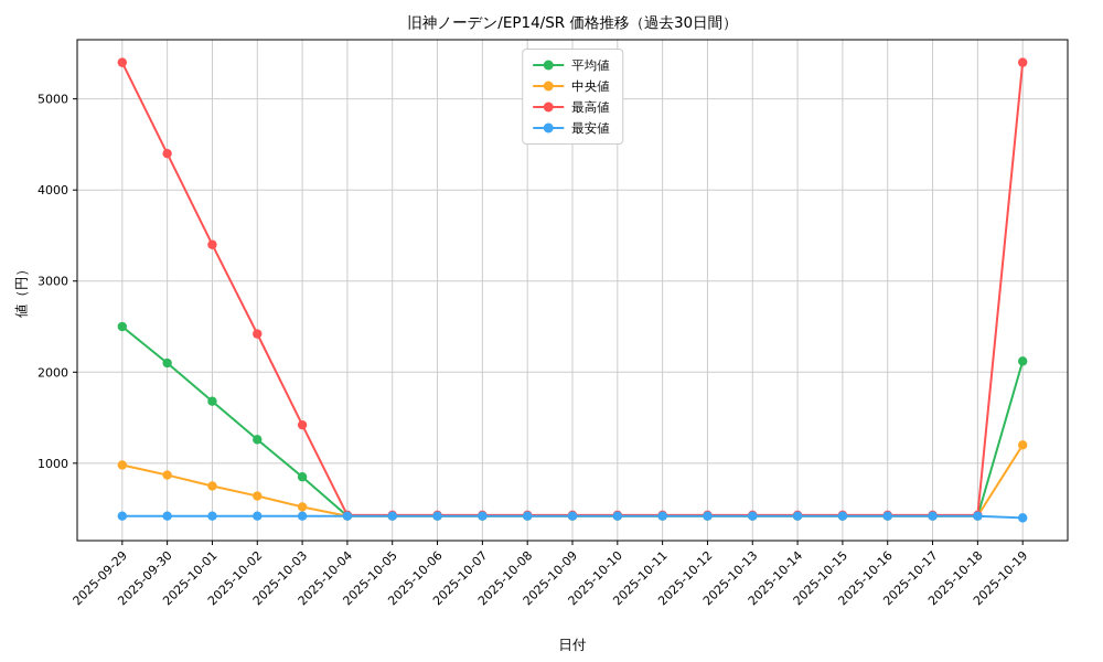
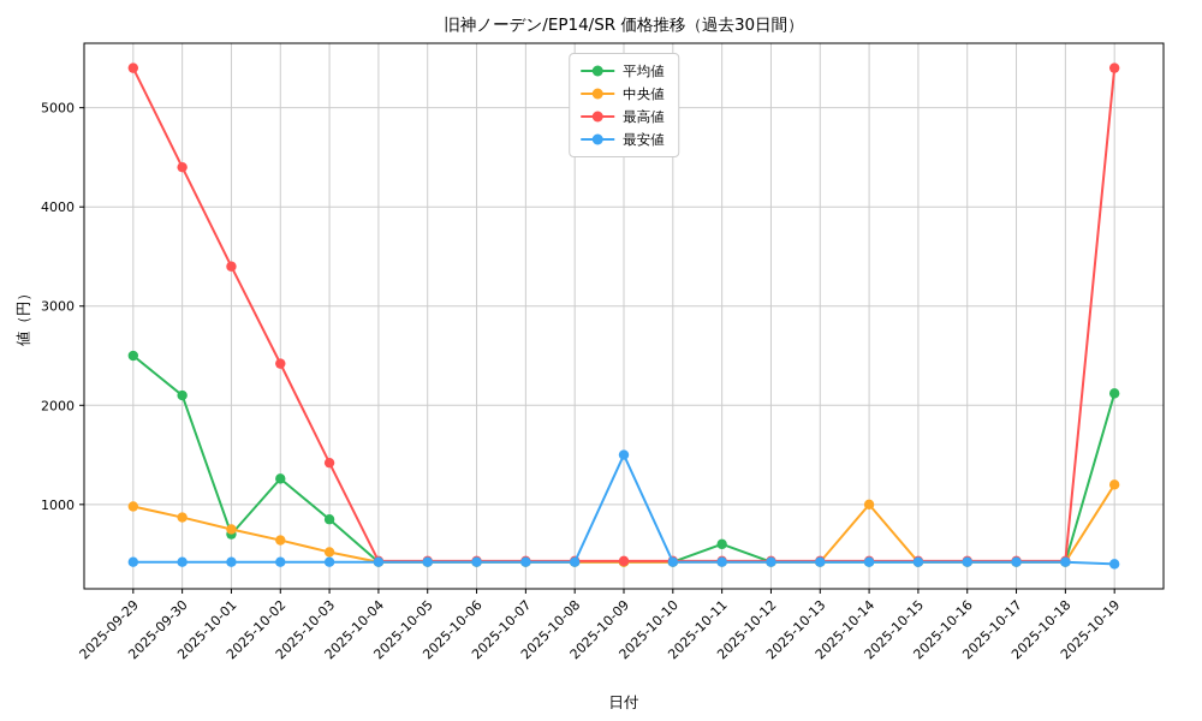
平均値/2025-10-01: 1700 -> 700
最安値/2025-10-09: 400 -> 1500
平均値/2025-10-11: 400 -> 600
中央値/2025-10-14: 400 -> 1000
